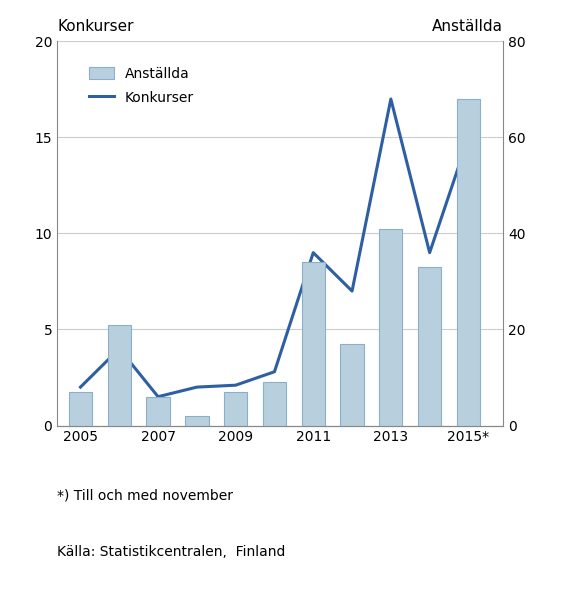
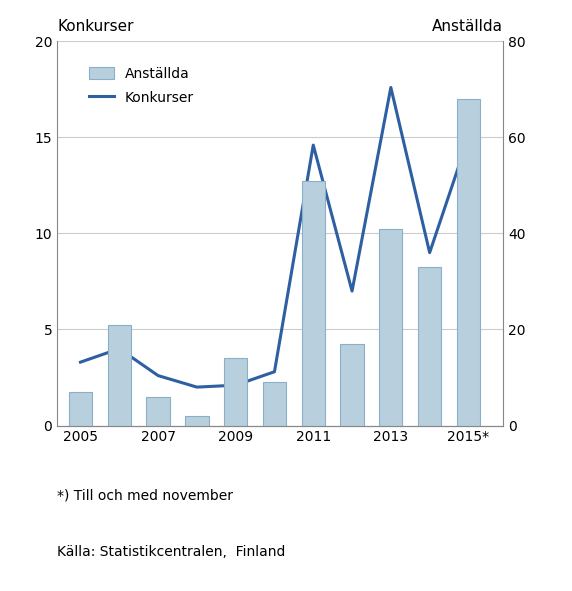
Konkurser/2005: 2.0 -> 3.3
Konkurser/2007: 1.5 -> 2.6
Anställda/2009: 7 -> 14
Konkurser/2011: 9.0 -> 14.6
Anställda/2011: 34 -> 51
Konkurser/2013: 17.0 -> 17.6
